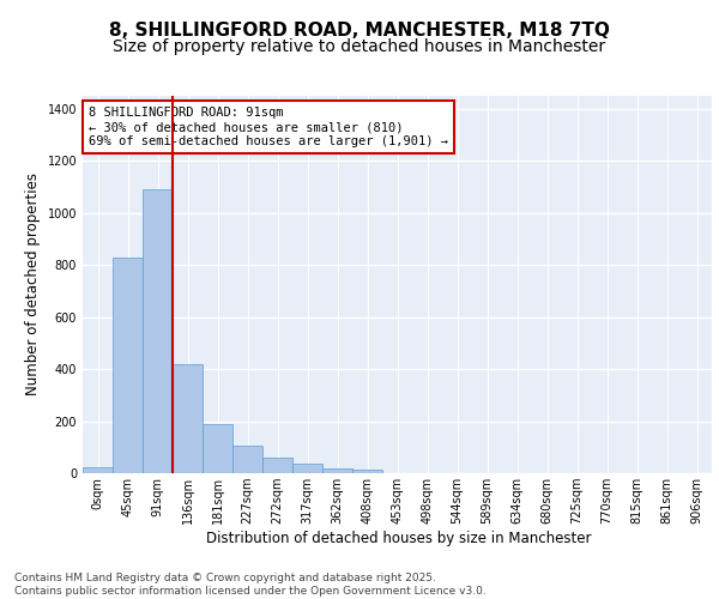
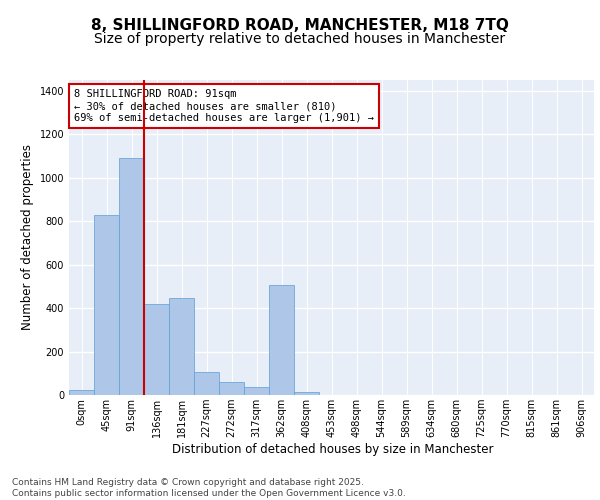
181sqm: 190 -> 445
362sqm: 20 -> 505
